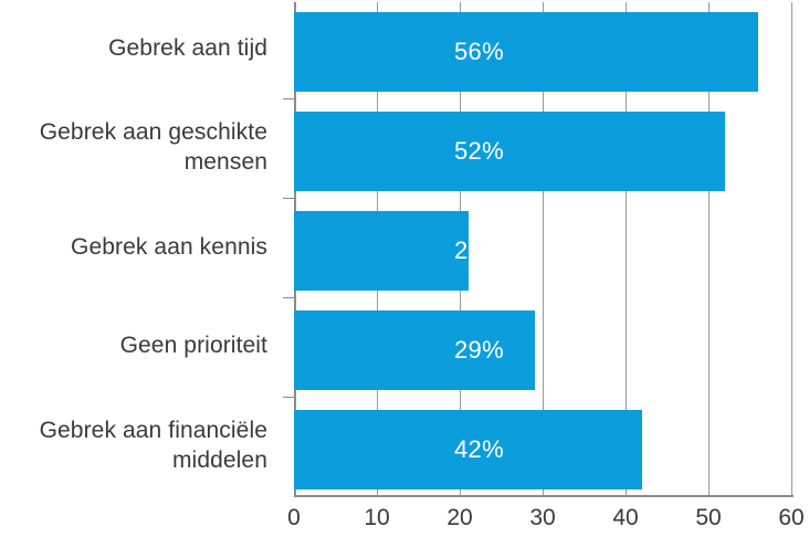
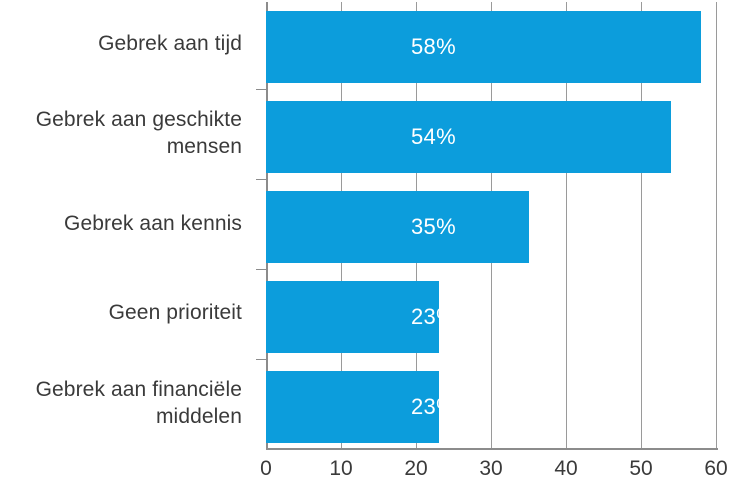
Gebrek aan tijd: 56% -> 58%
Gebrek aan geschikte mensen: 52% -> 54%
Gebrek aan kennis: 21% -> 35%
Geen prioriteit: 29% -> 23%
Gebrek aan financiële middelen: 42% -> 23%
